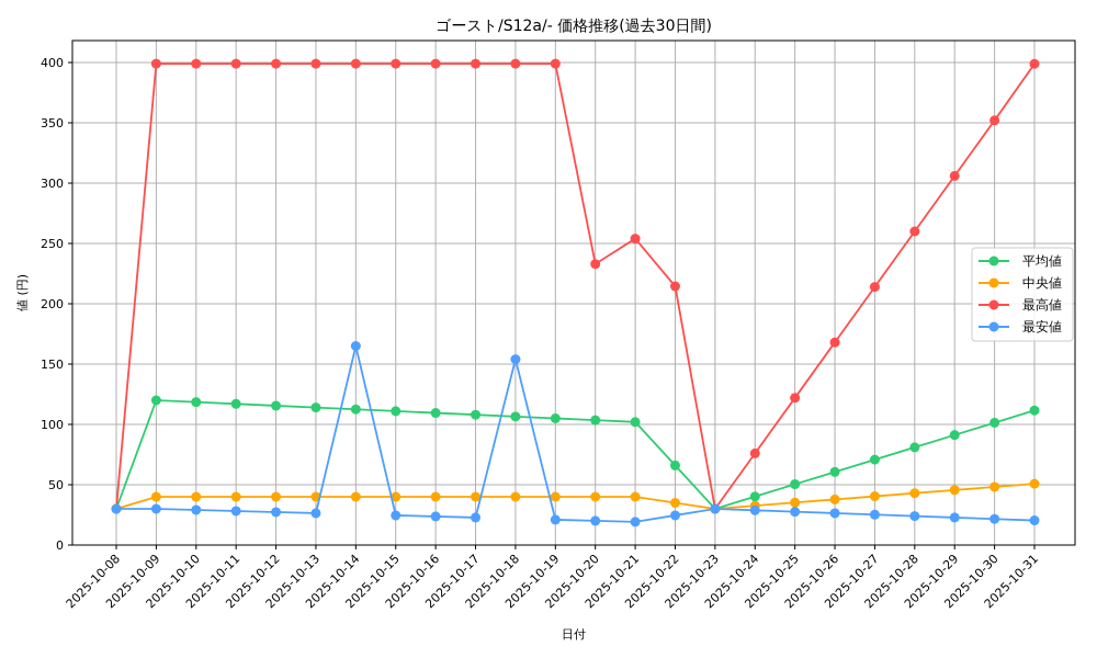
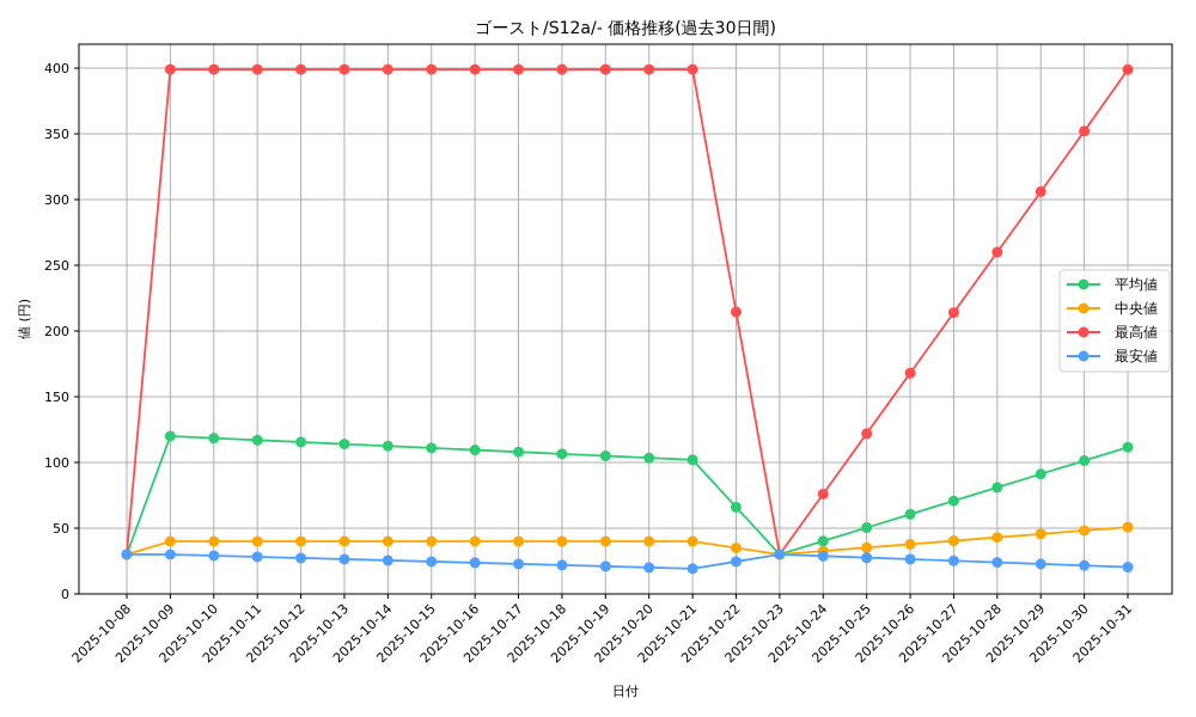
最安値/2025-10-14: 165 -> 26
最安値/2025-10-18: 154 -> 22
最高値/2025-10-20: 233 -> 399
最高値/2025-10-21: 254 -> 399
